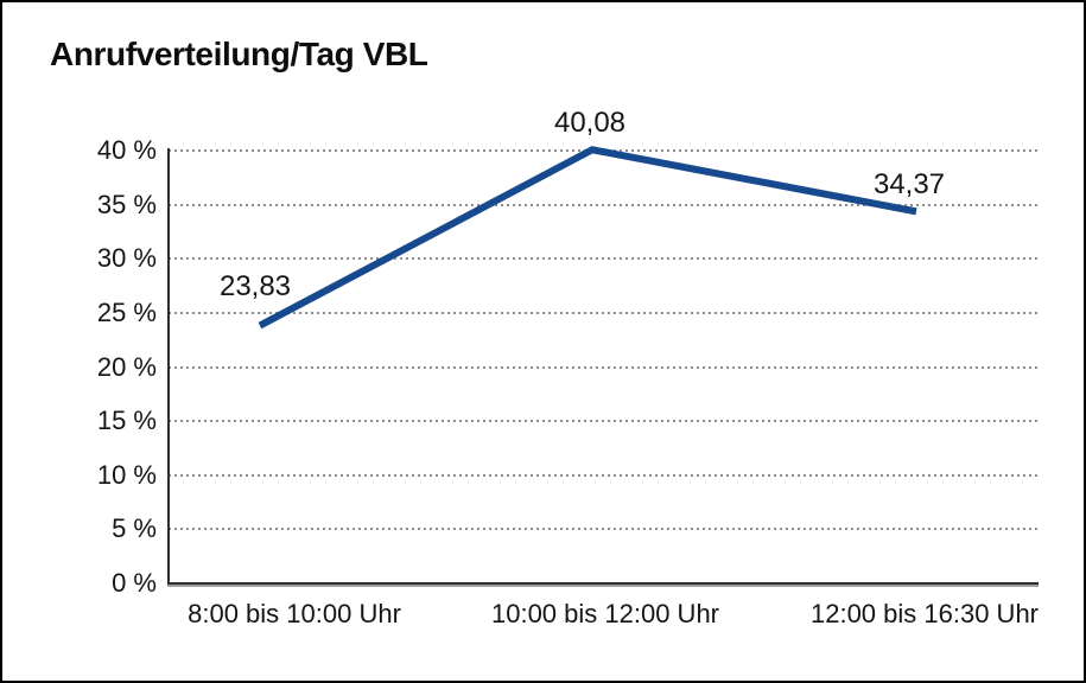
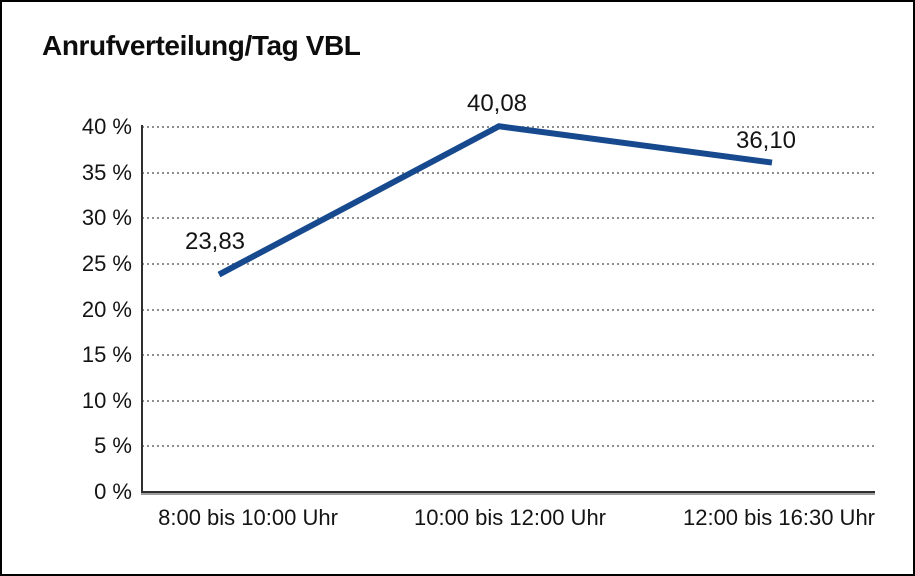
12:00 bis 16:30 Uhr: 34,37 -> 36,10
